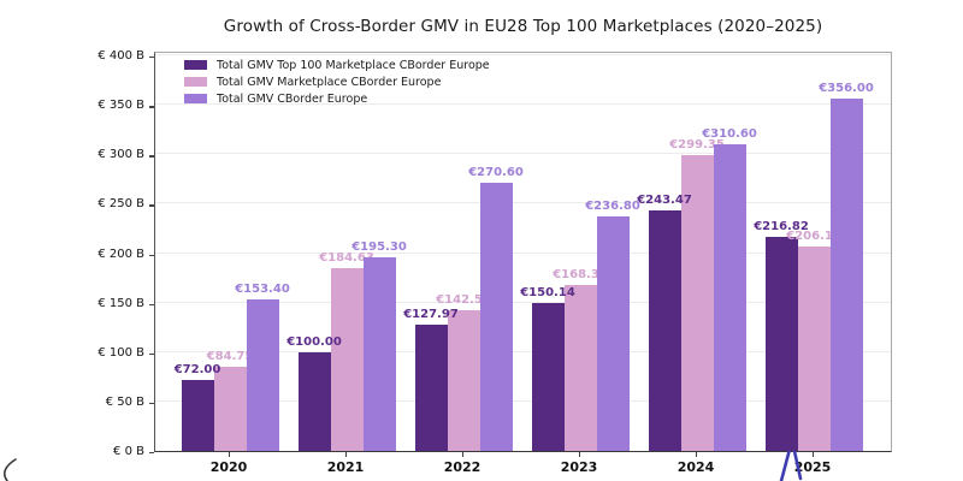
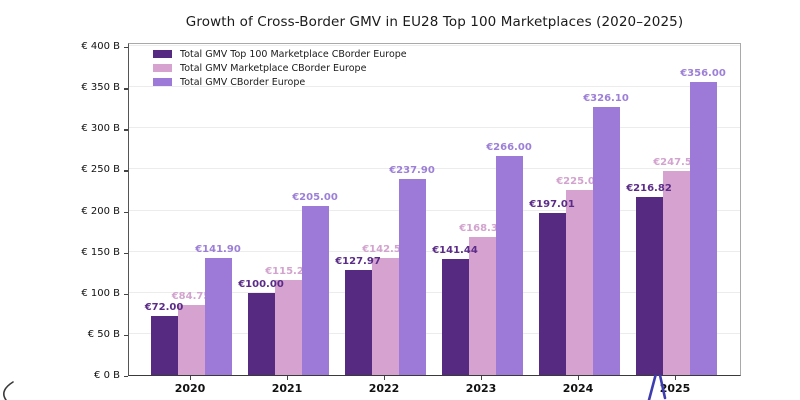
Total GMV CBorder Europe/2020: €153.40 -> €141.90
Total GMV Marketplace CBorder Europe/2021: €184.63 -> €115.23
Total GMV CBorder Europe/2021: €195.30 -> €205.00
Total GMV CBorder Europe/2022: €270.60 -> €237.90
Total GMV Top 100 Marketplace CBorder Europe/2023: €150.14 -> €141.44
Total GMV CBorder Europe/2023: €236.80 -> €266.00
Total GMV Top 100 Marketplace CBorder Europe/2024: €243.47 -> €197.01
Total GMV Marketplace CBorder Europe/2024: €299.35 -> €225.00
Total GMV CBorder Europe/2024: €310.60 -> €326.10
Total GMV Marketplace CBorder Europe/2025: €206.10 -> €247.50
